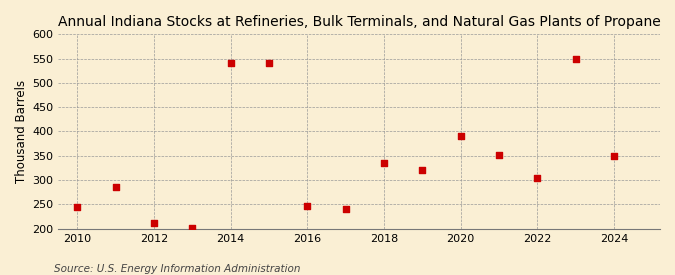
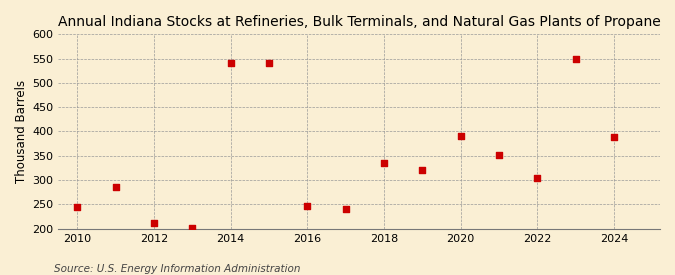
2024: 350 -> 388
